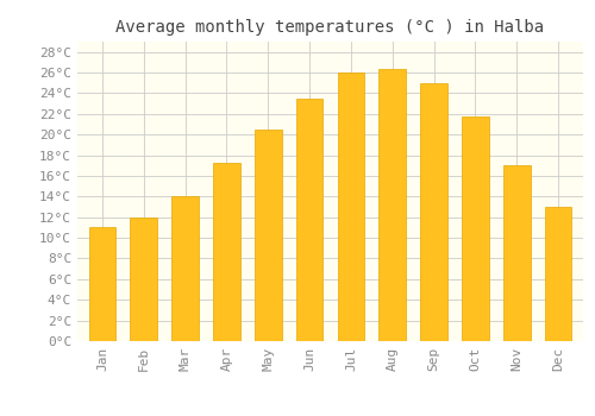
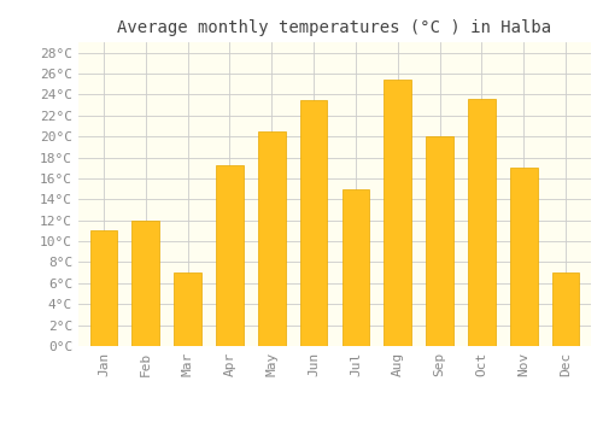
Mar: 14.0°C -> 7.0°C
Jul: 26.0°C -> 15.0°C
Aug: 26.3°C -> 25.4°C
Sep: 25.0°C -> 20.0°C
Oct: 21.8°C -> 23.6°C
Dec: 13.0°C -> 7.0°C
